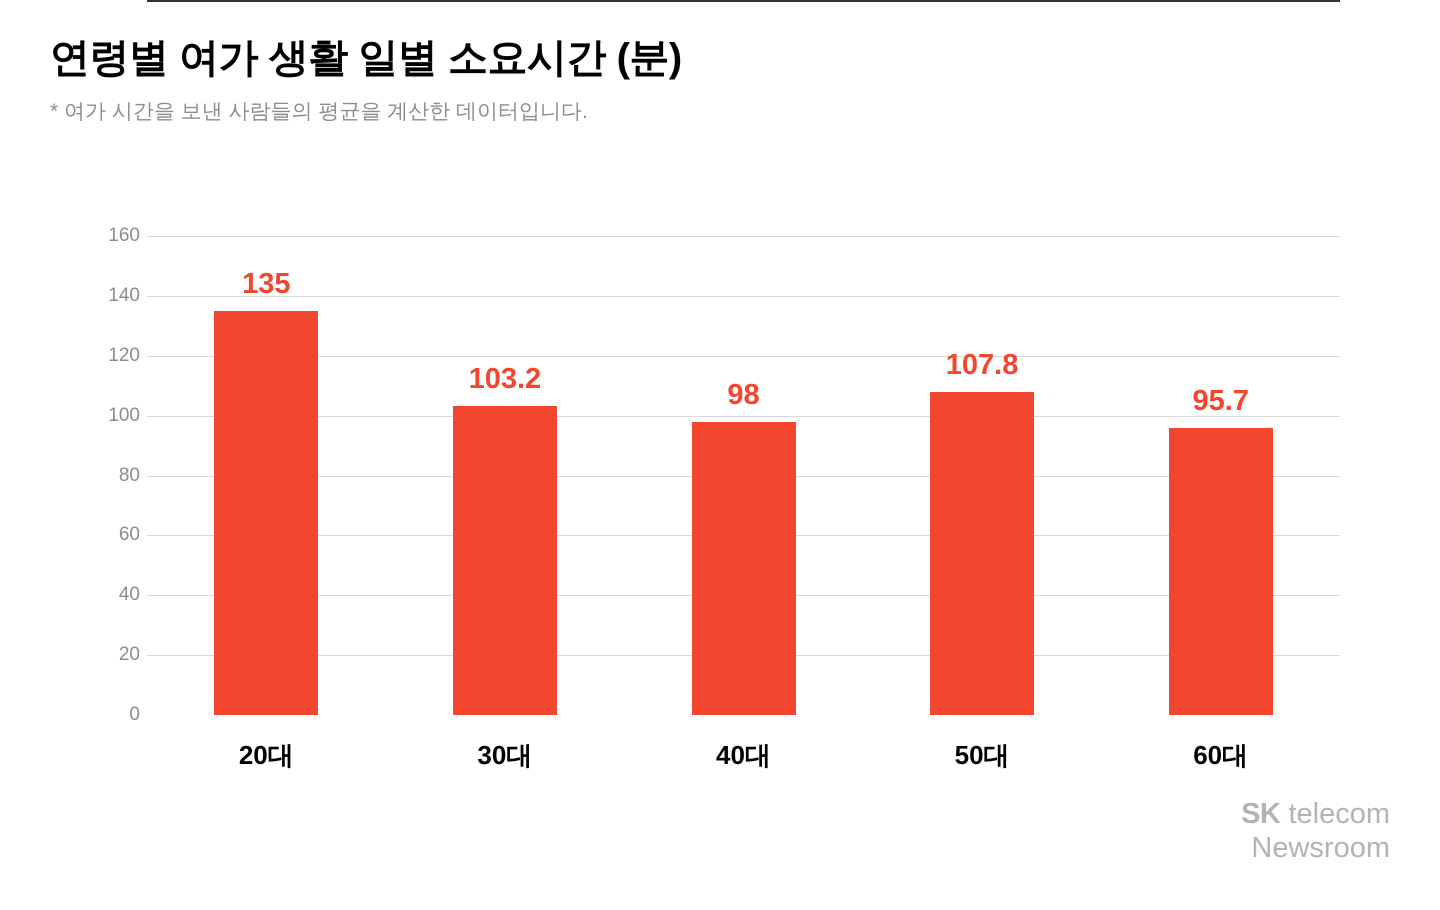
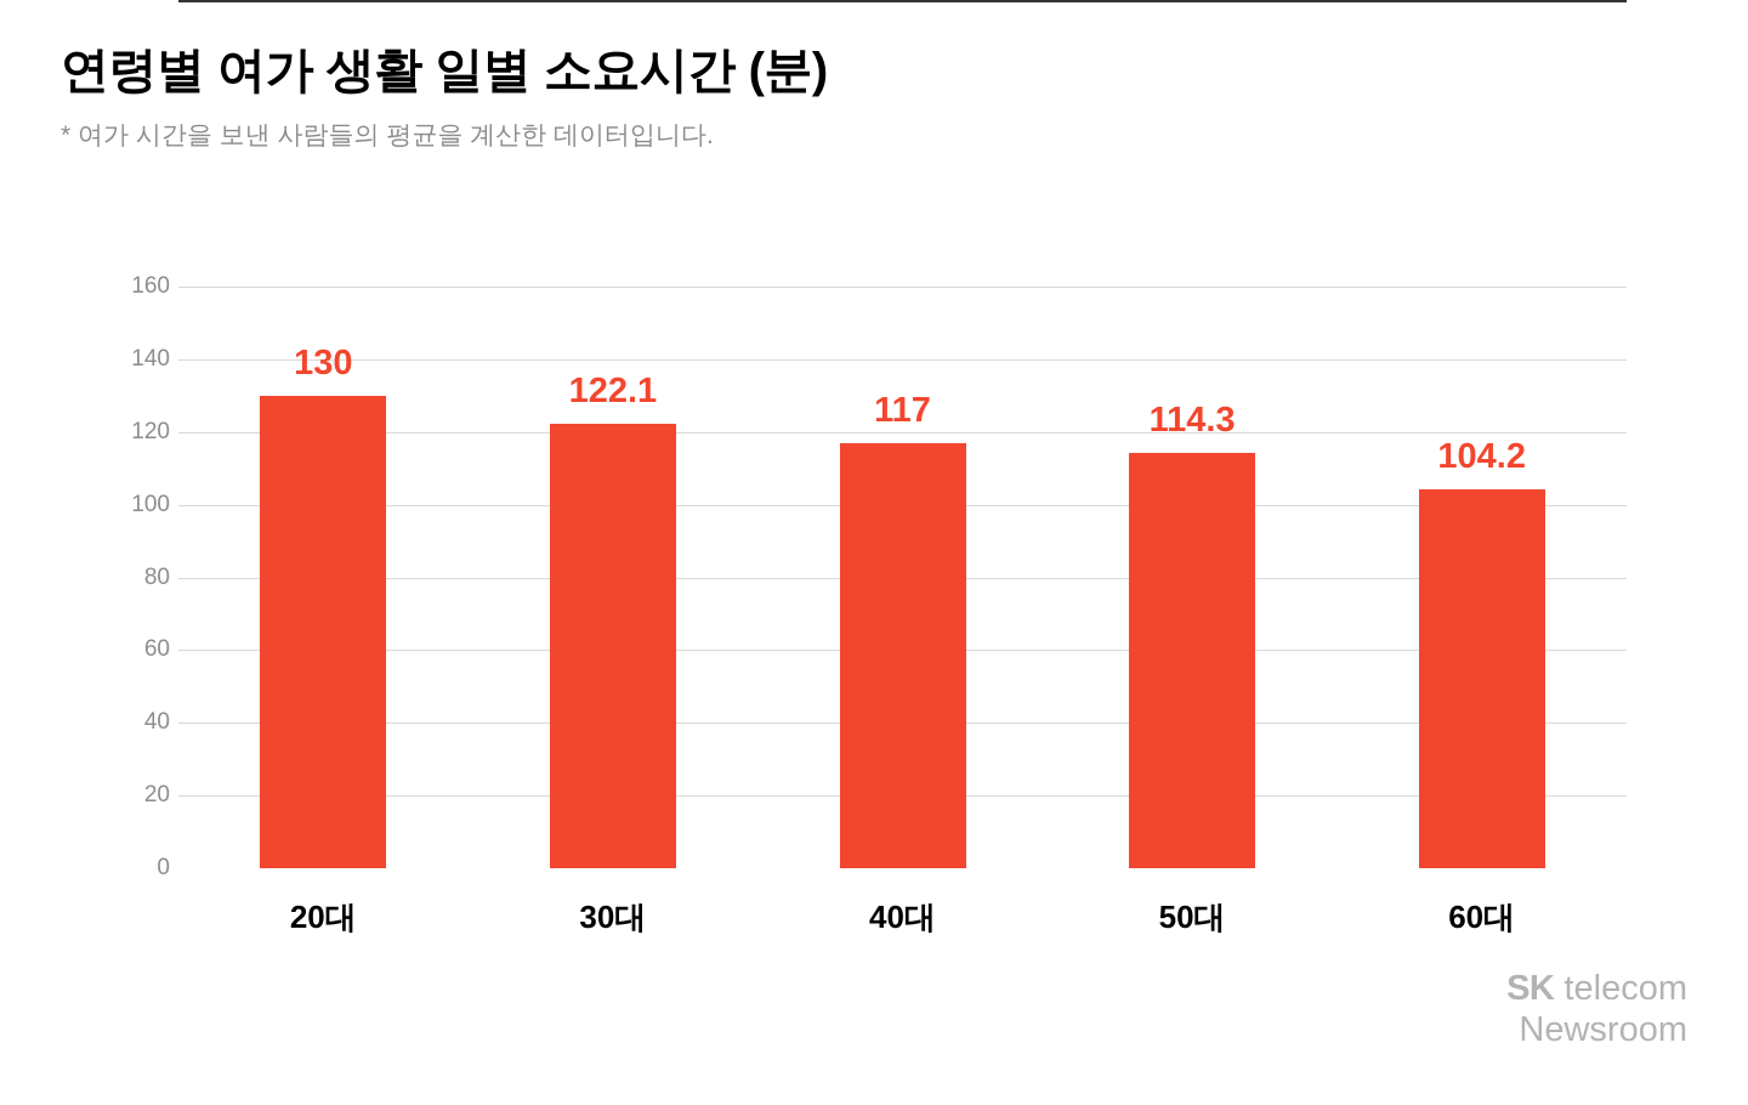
20대: 135 -> 130
30대: 103.2 -> 122.1
40대: 98 -> 117
50대: 107.8 -> 114.3
60대: 95.7 -> 104.2
